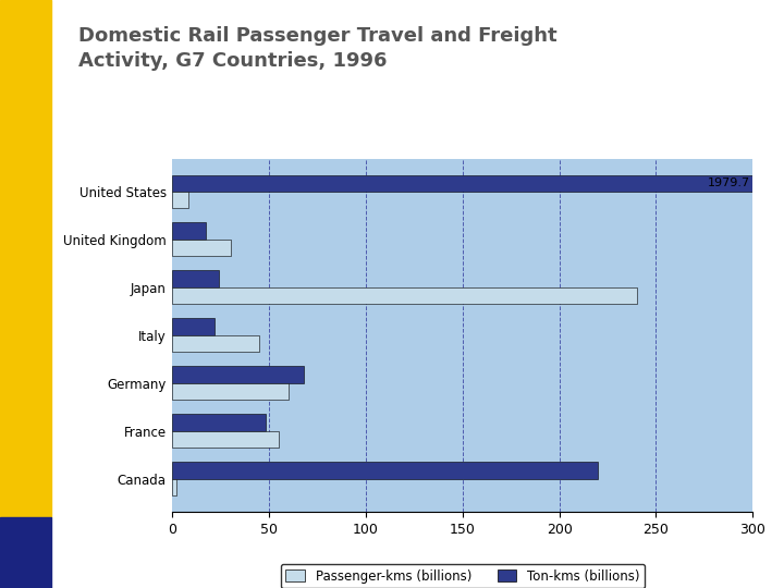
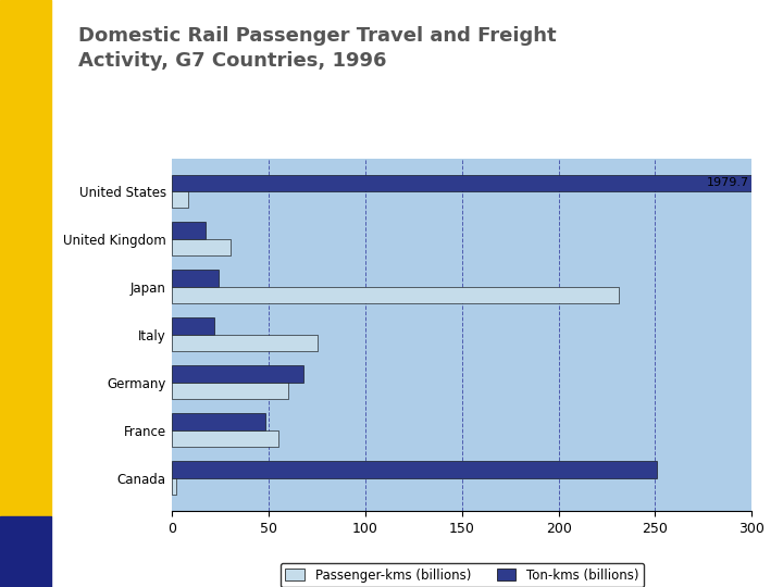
Passenger-kms (billions)/Japan: 240 -> 231
Passenger-kms (billions)/Italy: 45 -> 75
Ton-kms (billions)/Canada: 220 -> 251
